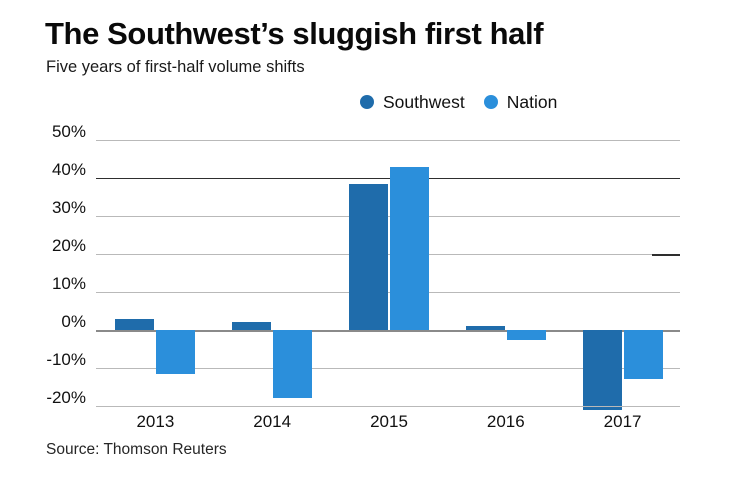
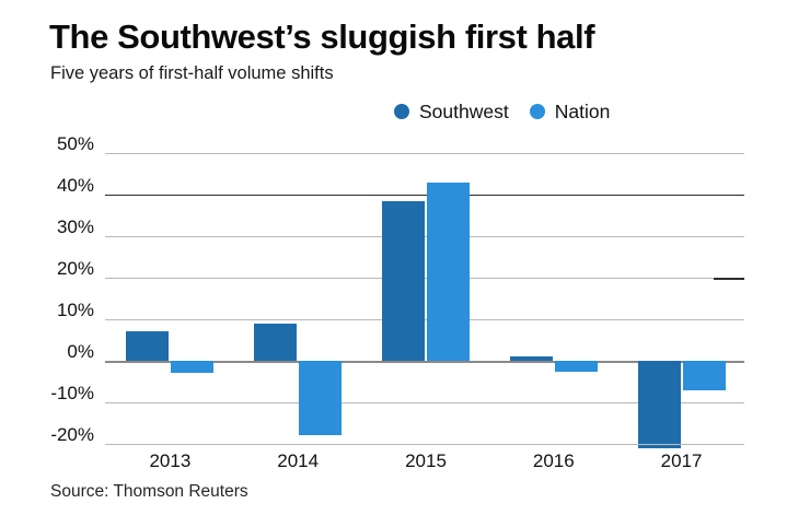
Southwest/2013: 3% -> 7%
Nation/2013: -12% -> -3%
Southwest/2014: 2% -> 9%
Nation/2017: -13% -> -7%
